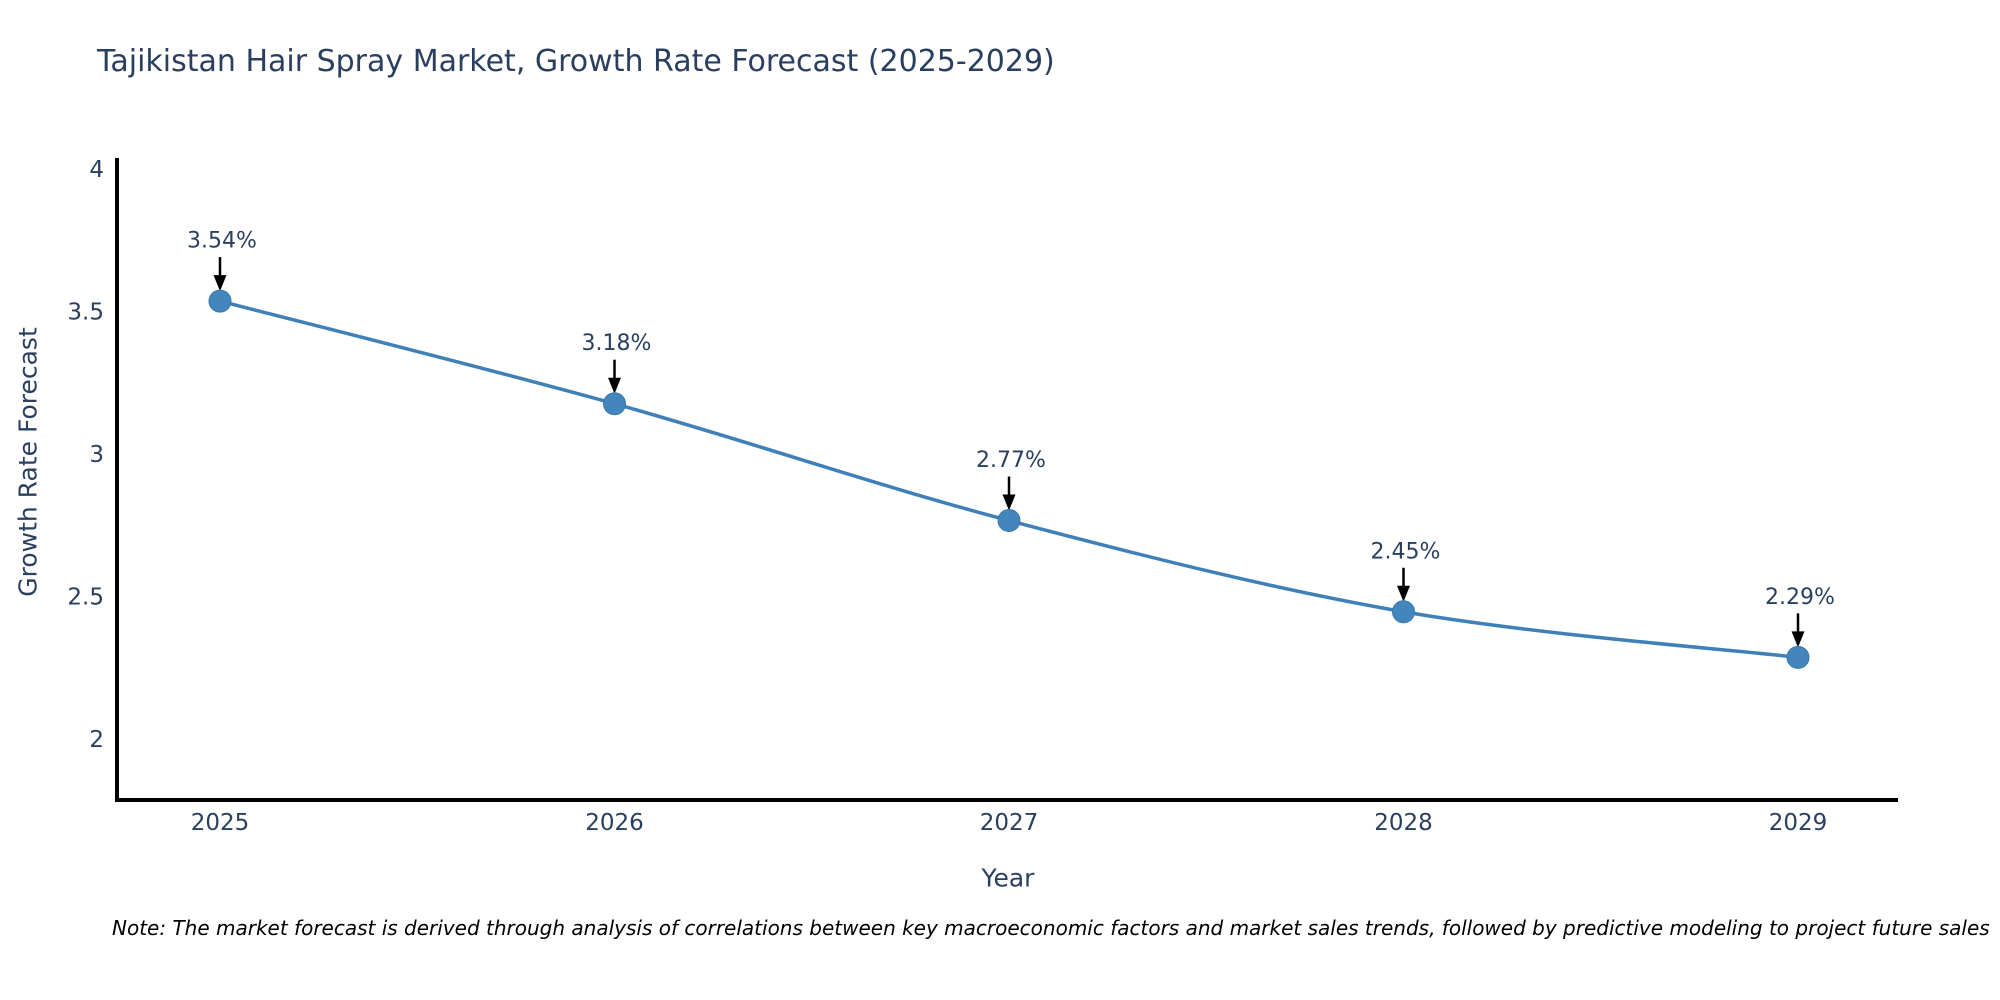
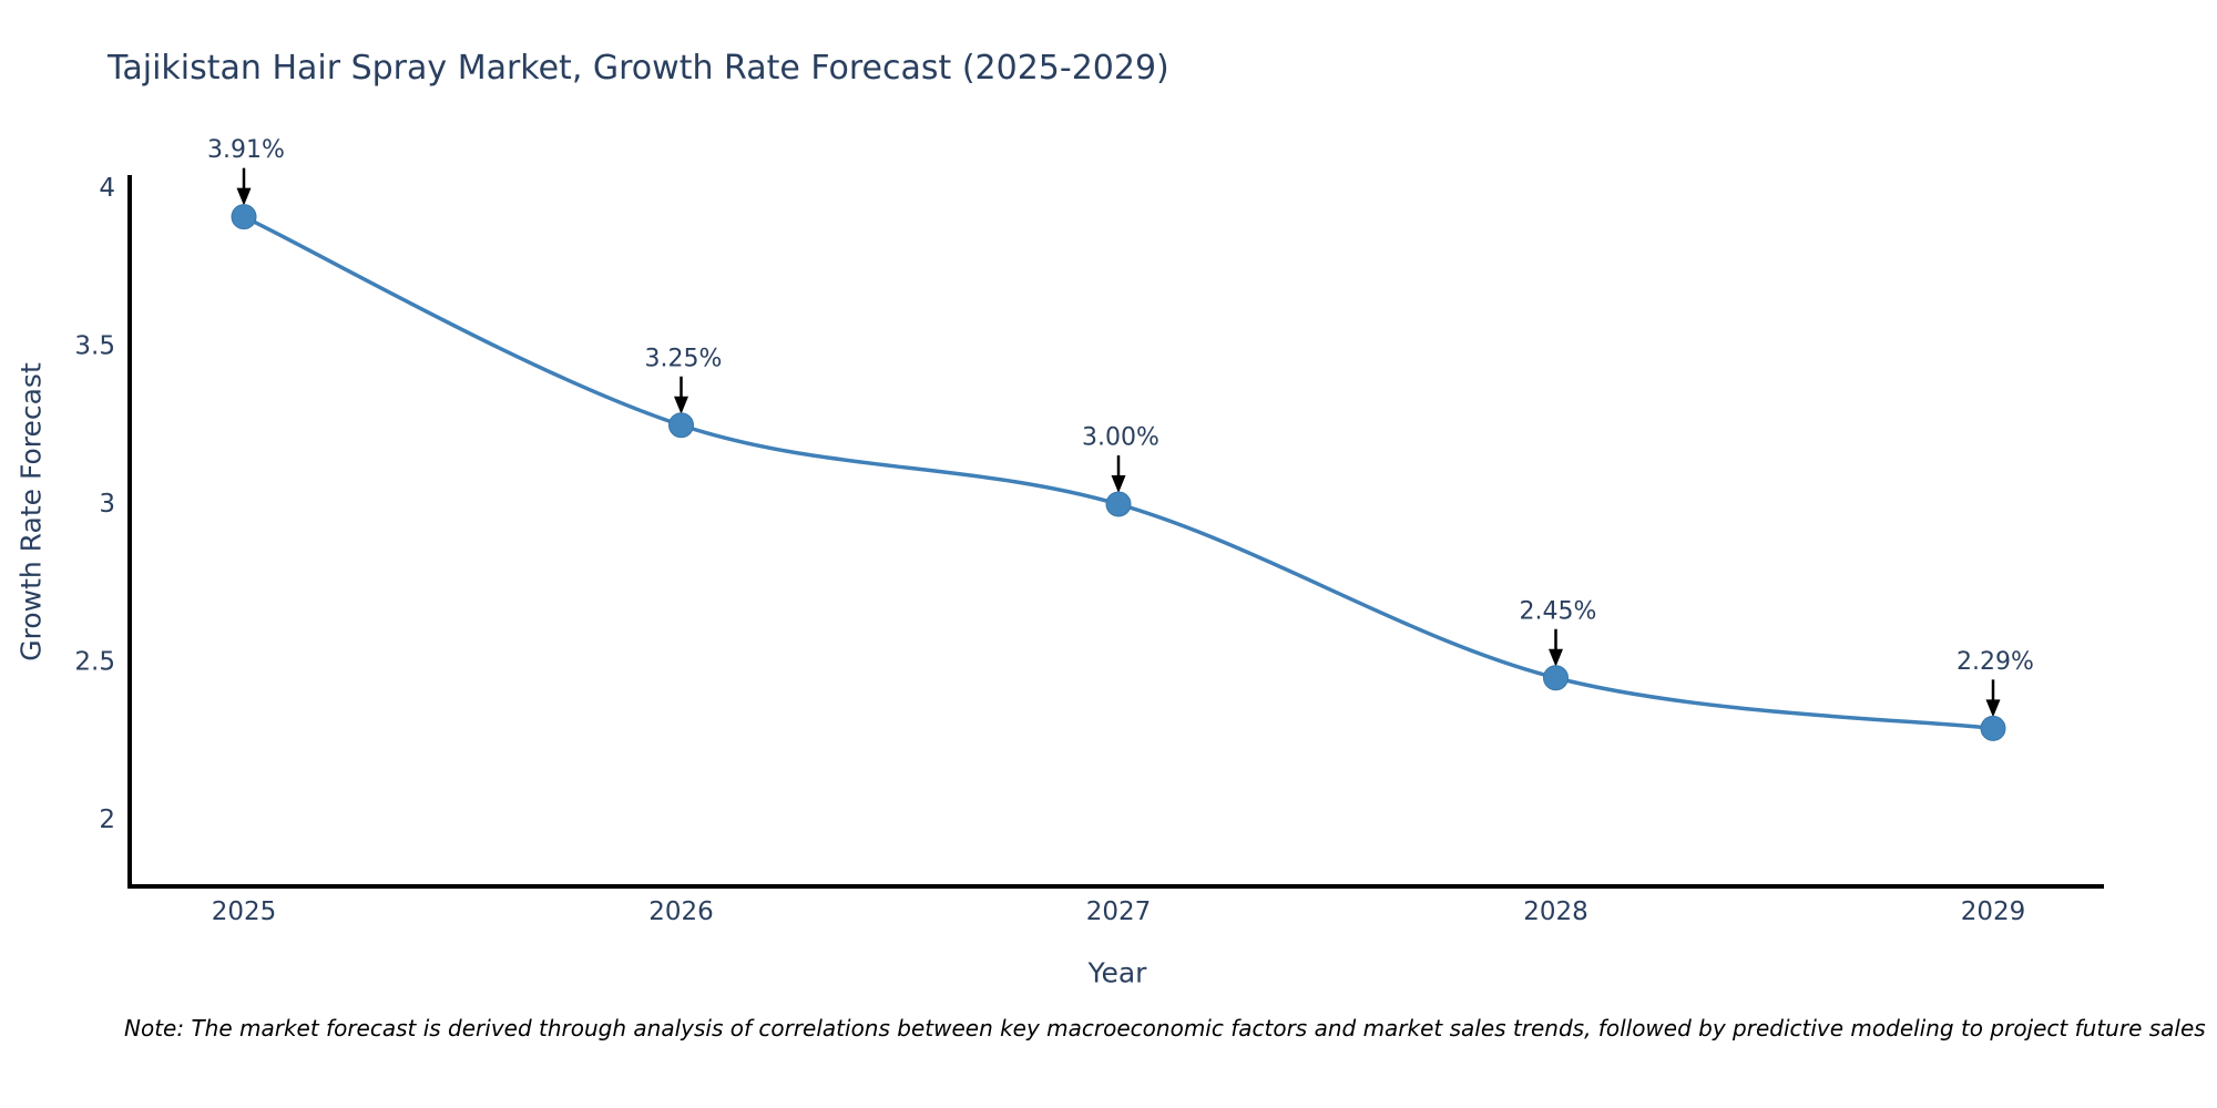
2025: 3.54% -> 3.91%
2026: 3.18% -> 3.25%
2027: 2.77% -> 3.00%
